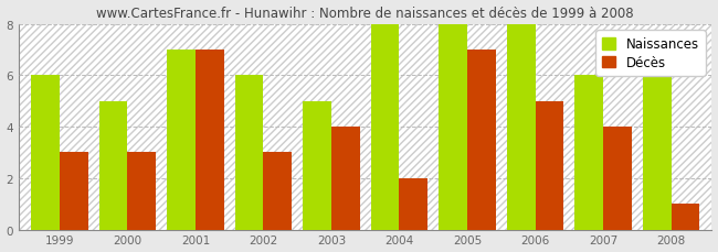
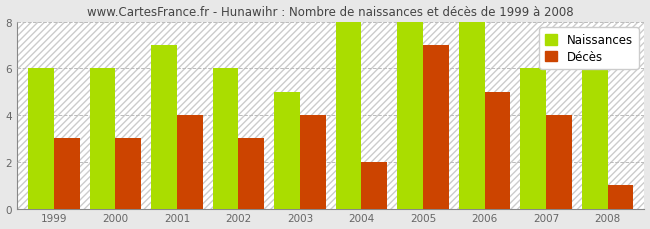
Naissances/2000: 5 -> 6
Décès/2001: 7 -> 4
